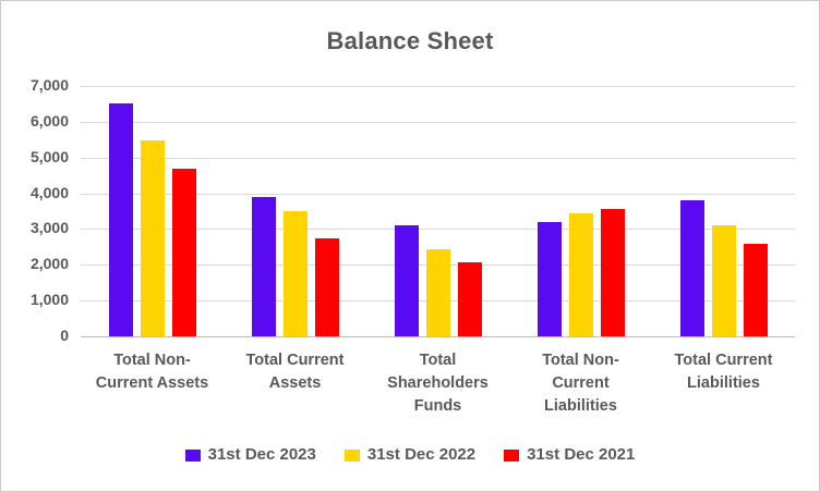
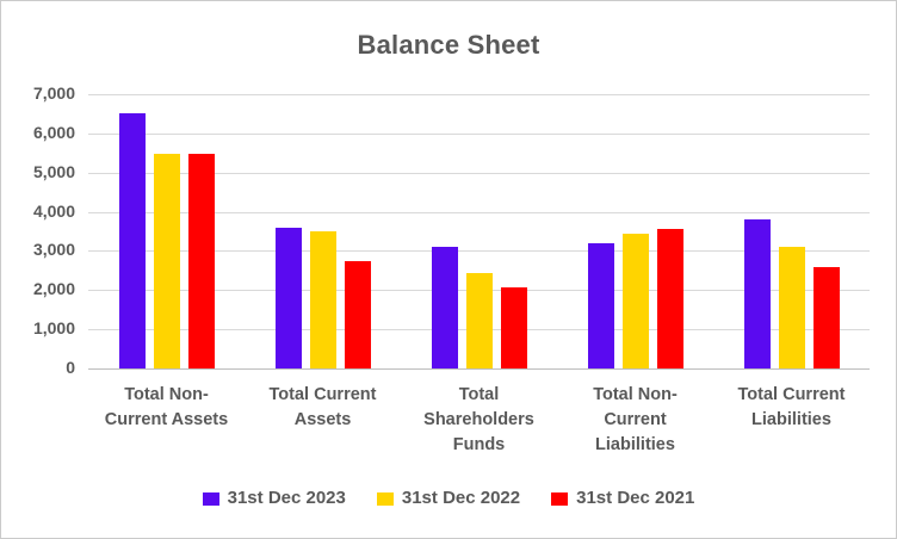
31st Dec 2021/Total Non-Current Assets: 4700 -> 5500
31st Dec 2023/Total Current Assets: 3900 -> 3600
